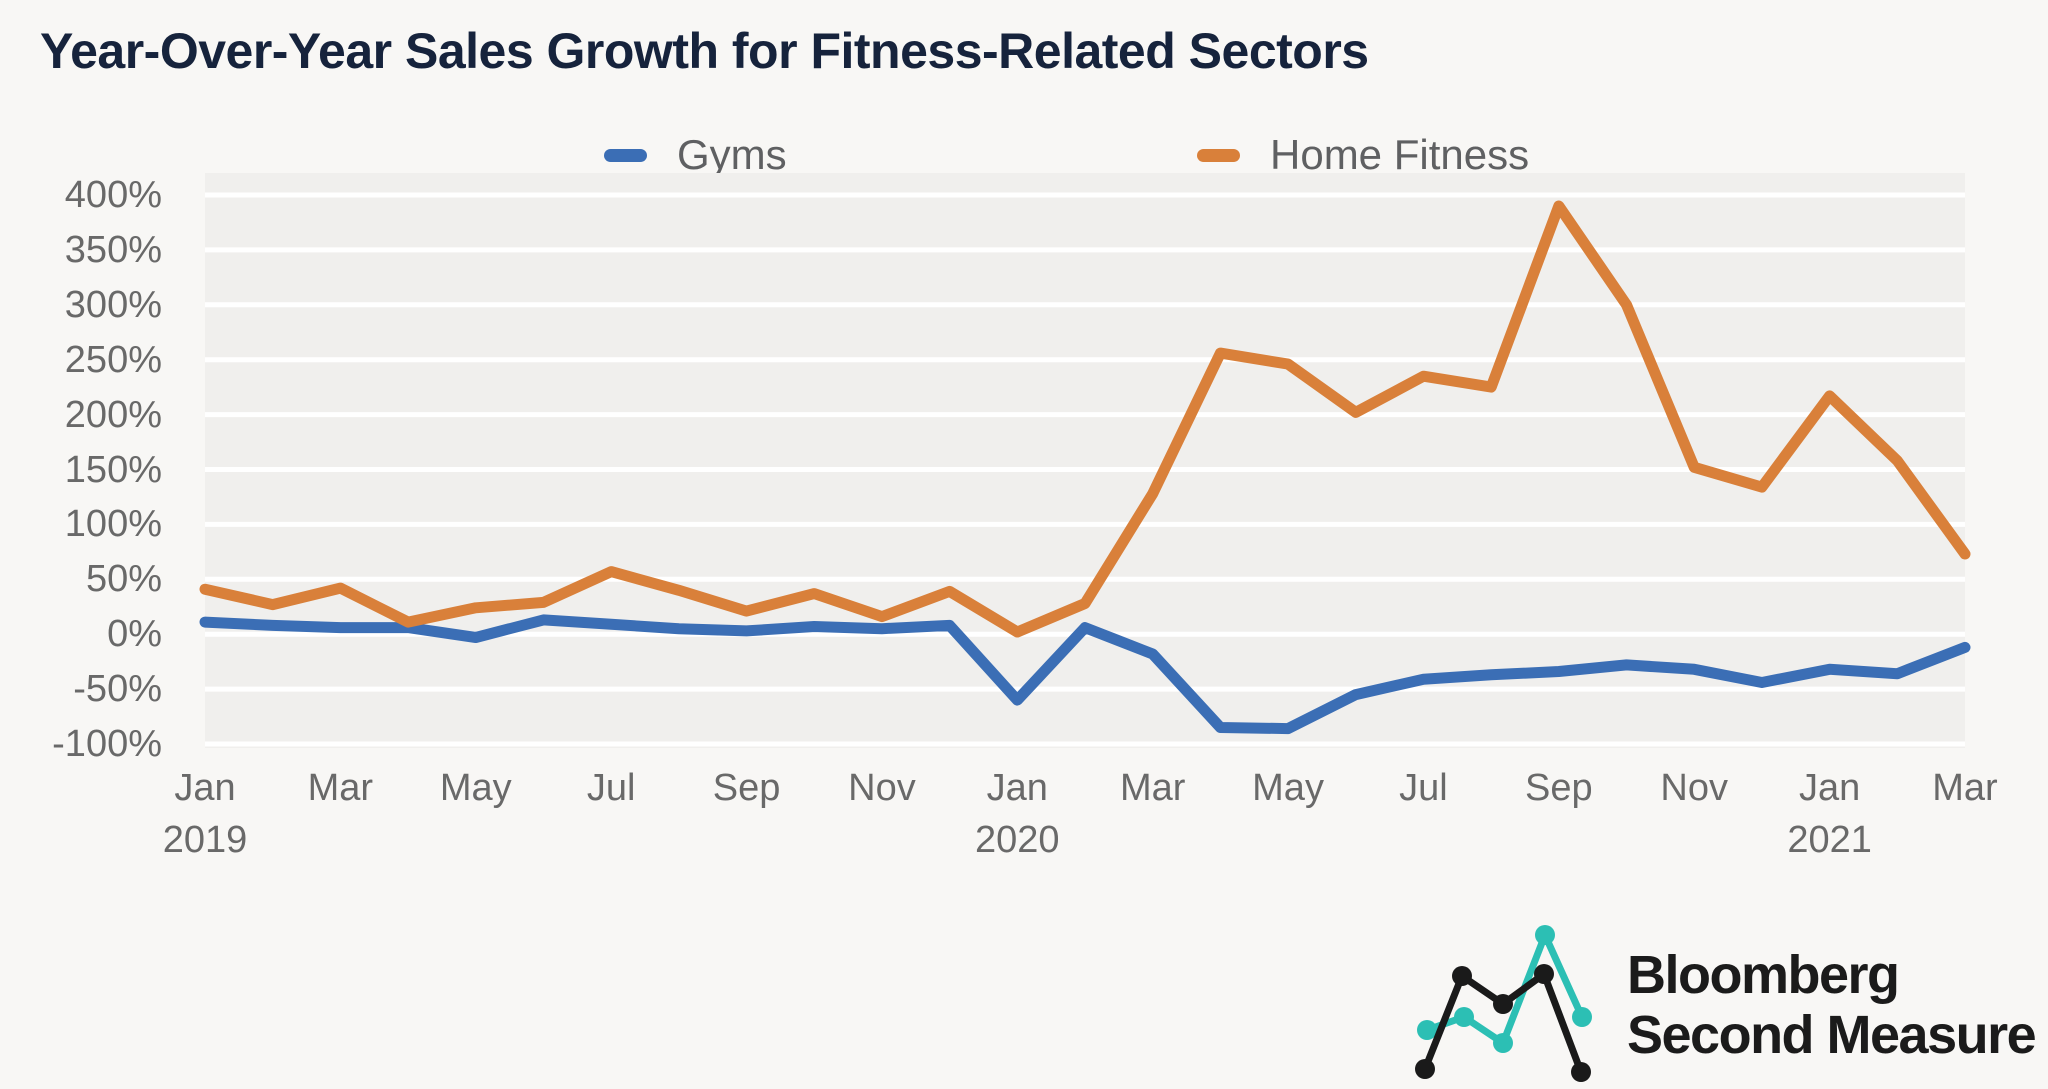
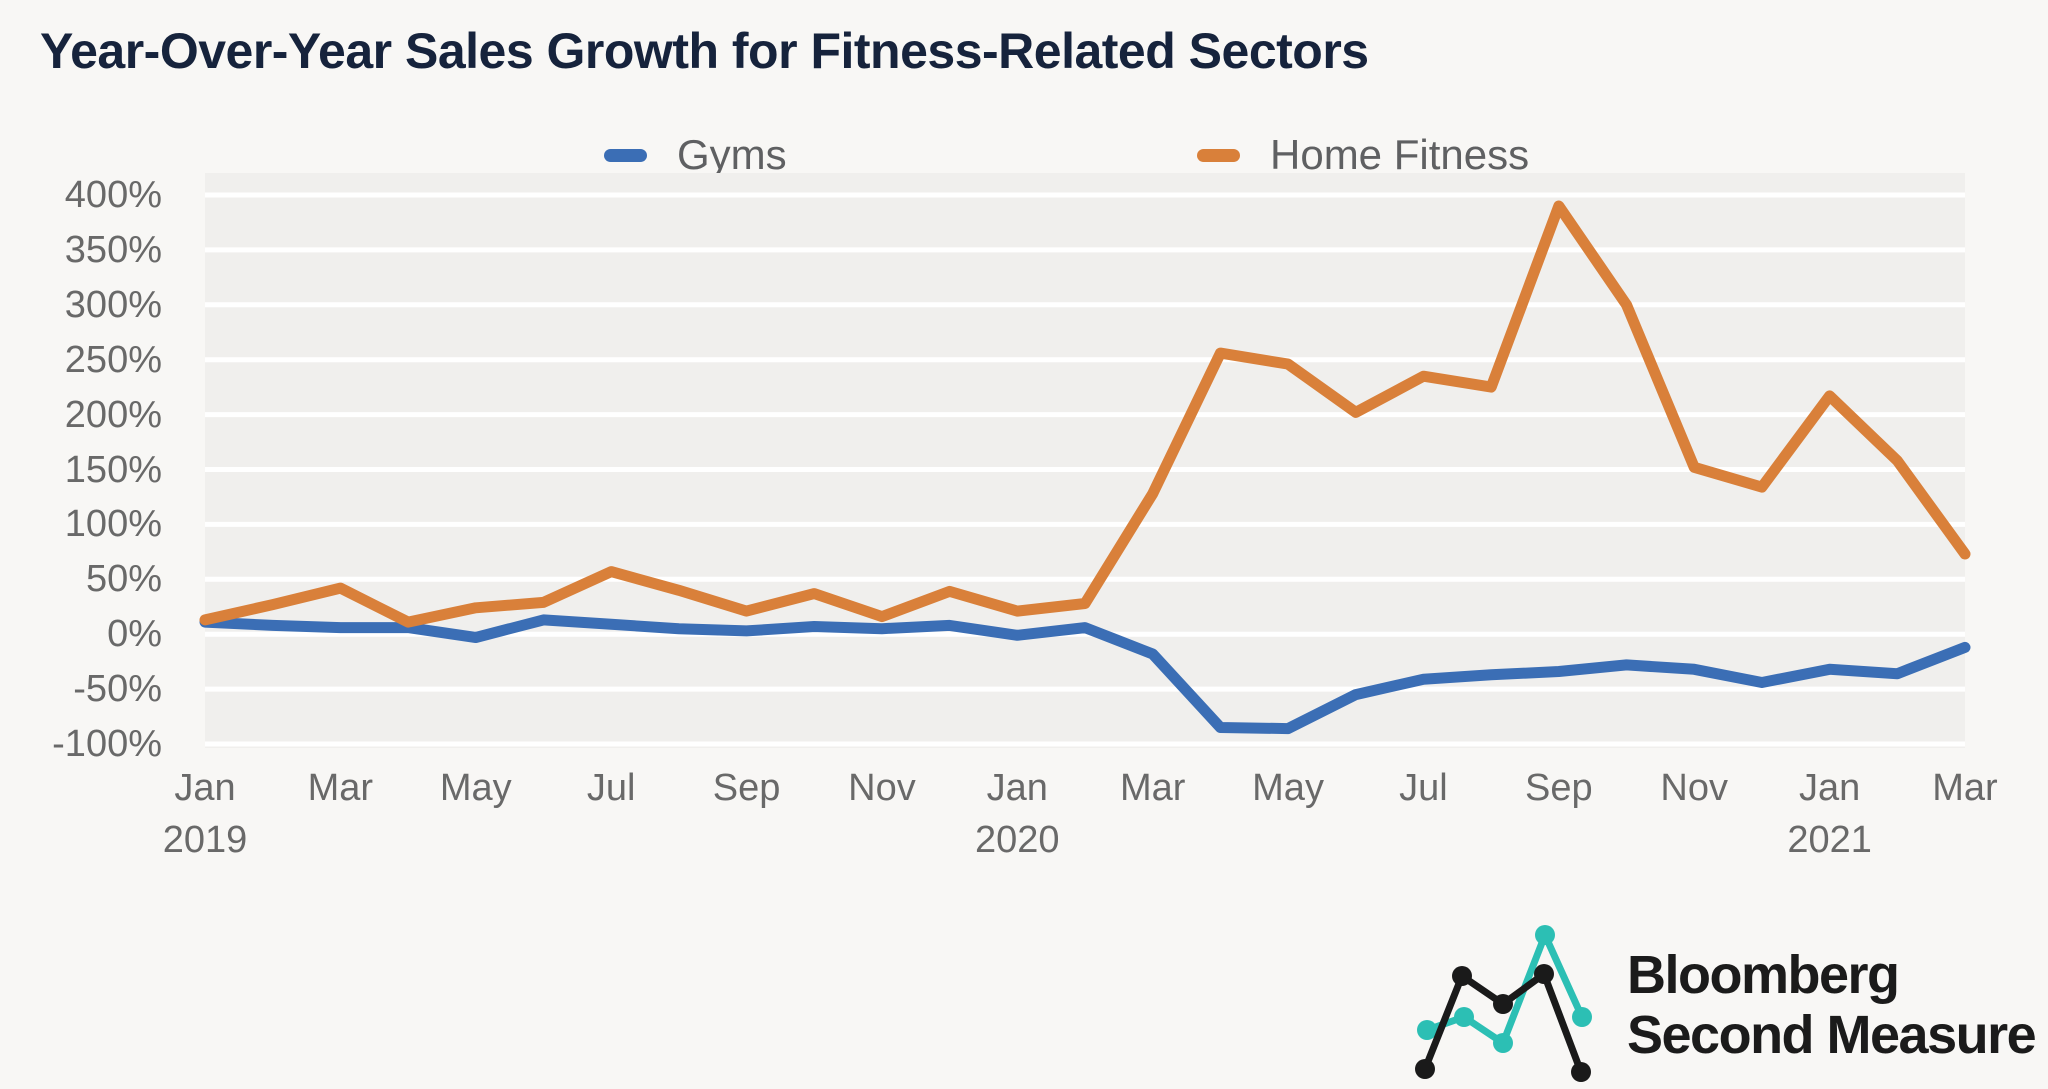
Home Fitness/Jan 2019: 41% -> 13%
Gyms/Jan 2020: -60% -> -1%
Home Fitness/Jan 2020: 2% -> 21%
